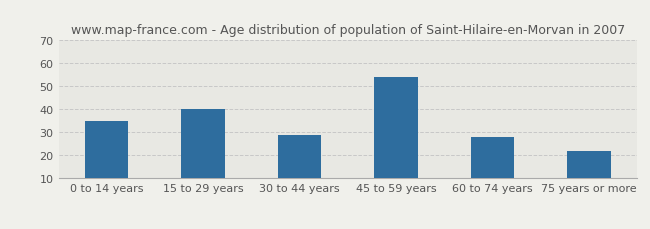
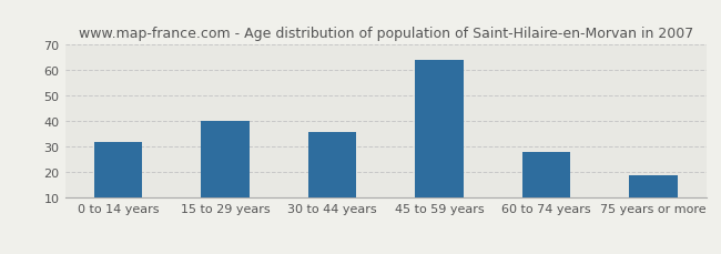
0 to 14 years: 35 -> 32
30 to 44 years: 29 -> 36
45 to 59 years: 54 -> 64
75 years or more: 22 -> 19
